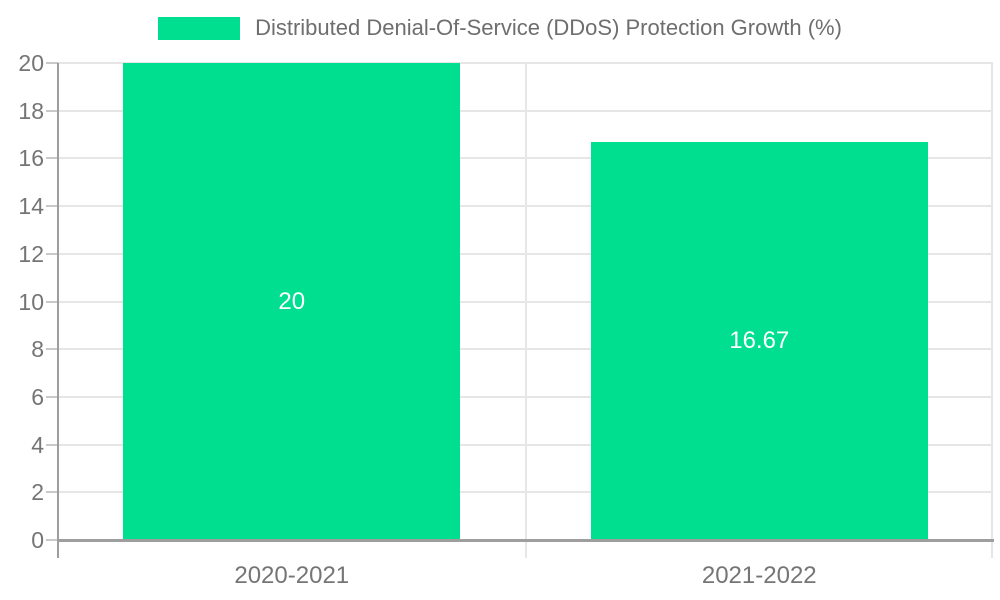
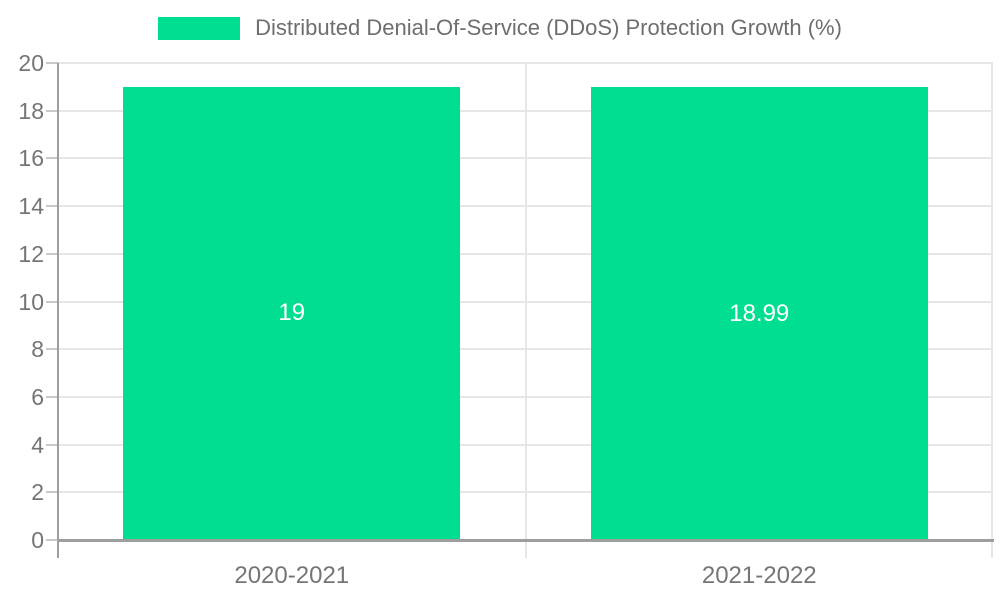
2020-2021: 20 -> 19
2021-2022: 16.67 -> 18.99
